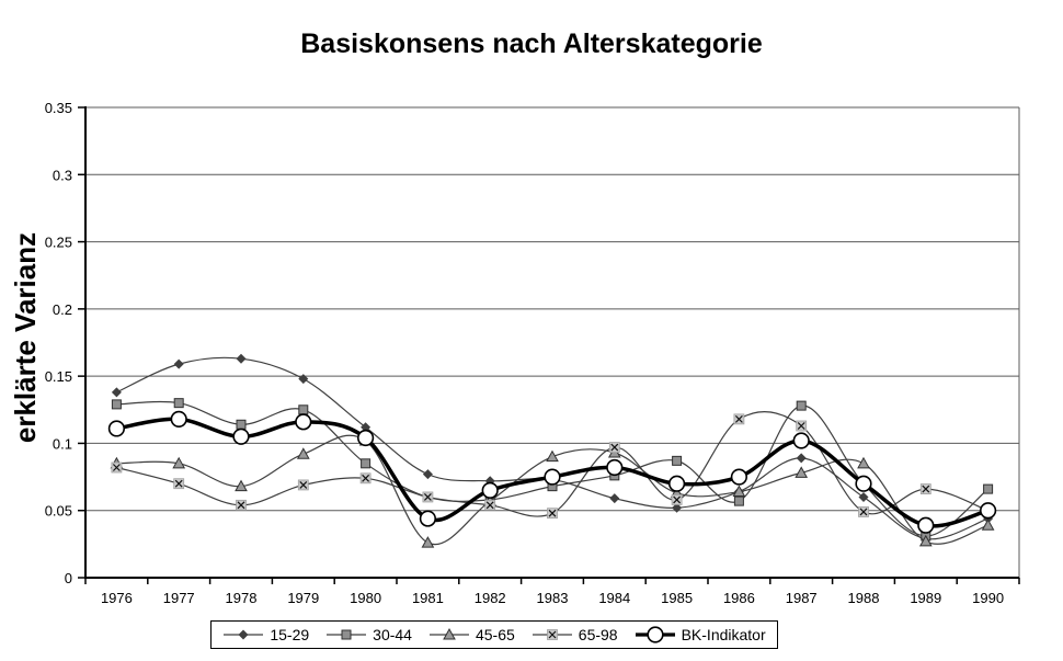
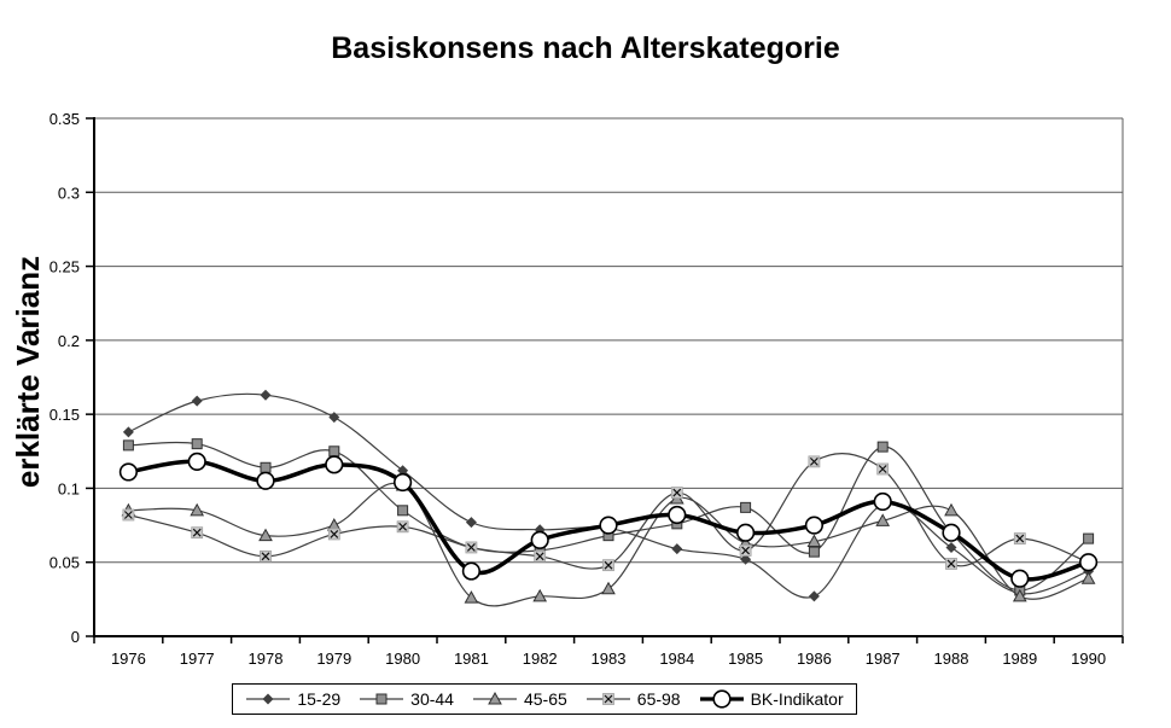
45-65/1979: 0.092 -> 0.075
45-65/1982: 0.057 -> 0.027
45-65/1983: 0.090 -> 0.032
15-29/1986: 0.064 -> 0.027
BK-Indikator/1987: 0.102 -> 0.091
